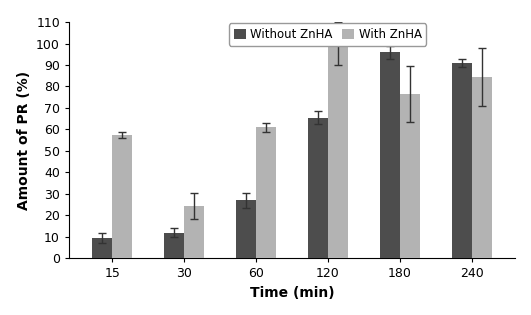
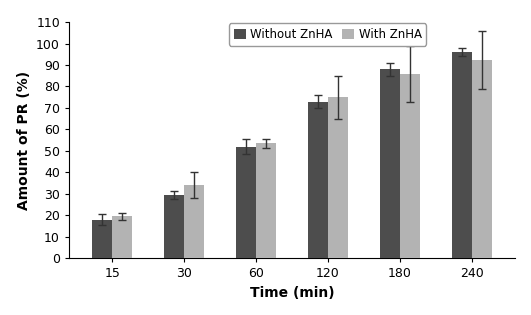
Without ZnHA/15: 9.5 -> 18.0
With ZnHA/15: 57.5 -> 19.5
Without ZnHA/30: 12.0 -> 29.5
With ZnHA/30: 24.5 -> 34.0
Without ZnHA/60: 27.0 -> 52.0
With ZnHA/60: 61.0 -> 53.5
Without ZnHA/120: 65.5 -> 73.0
With ZnHA/120: 100.0 -> 75.0
Without ZnHA/180: 96.0 -> 88.0
With ZnHA/180: 76.5 -> 86.0
Without ZnHA/240: 91.0 -> 96.0
With ZnHA/240: 84.5 -> 92.5
